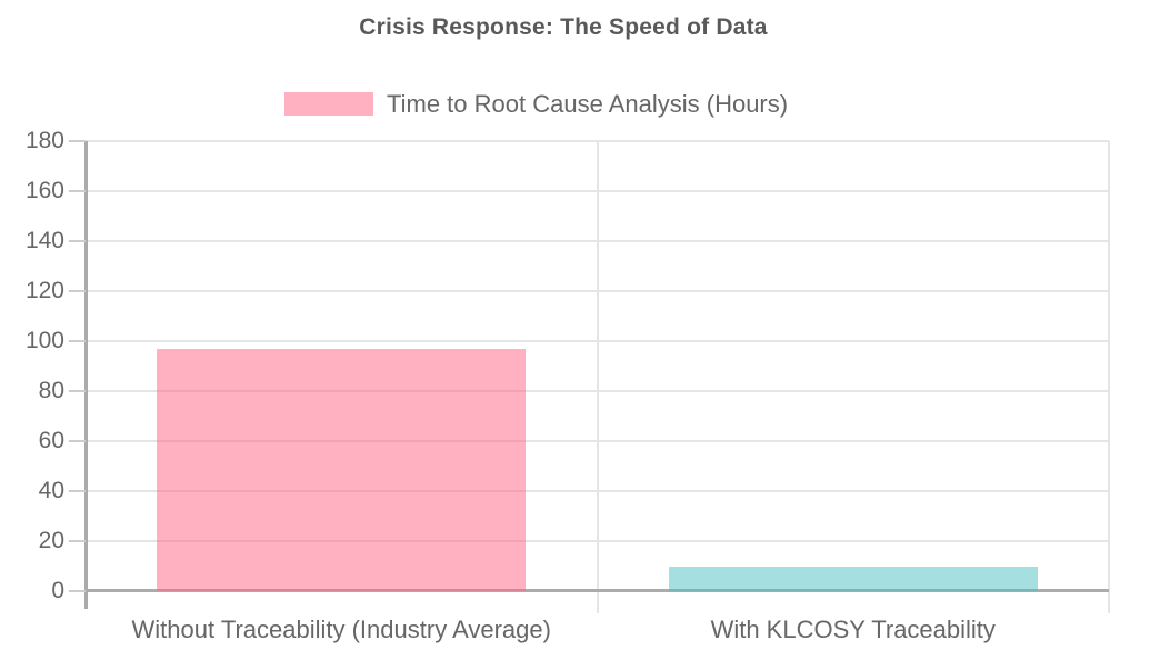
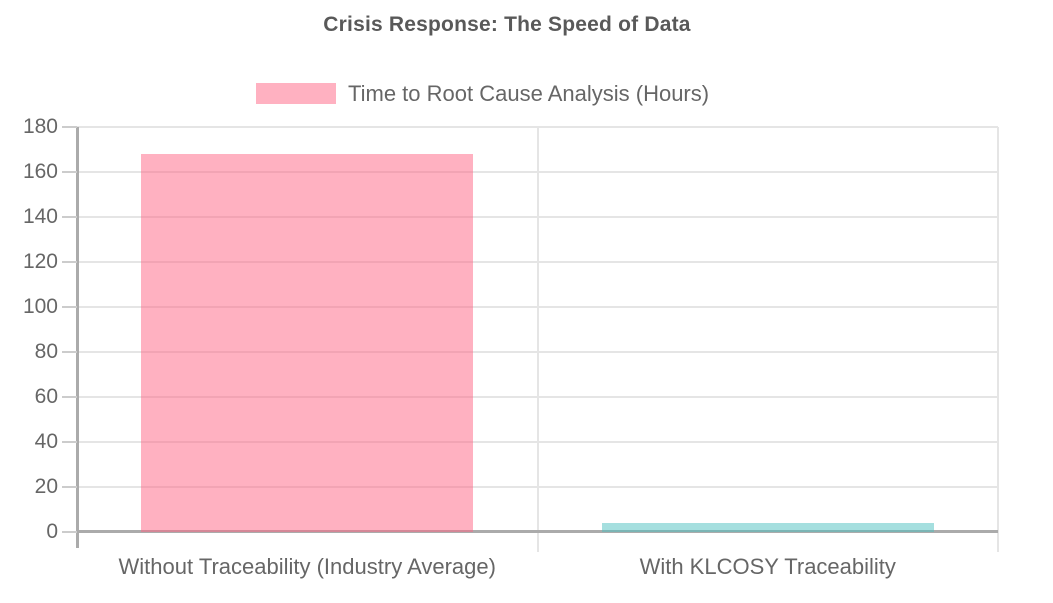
Without Traceability (Industry Average): 97 -> 168
With KLCOSY Traceability: 10 -> 4
